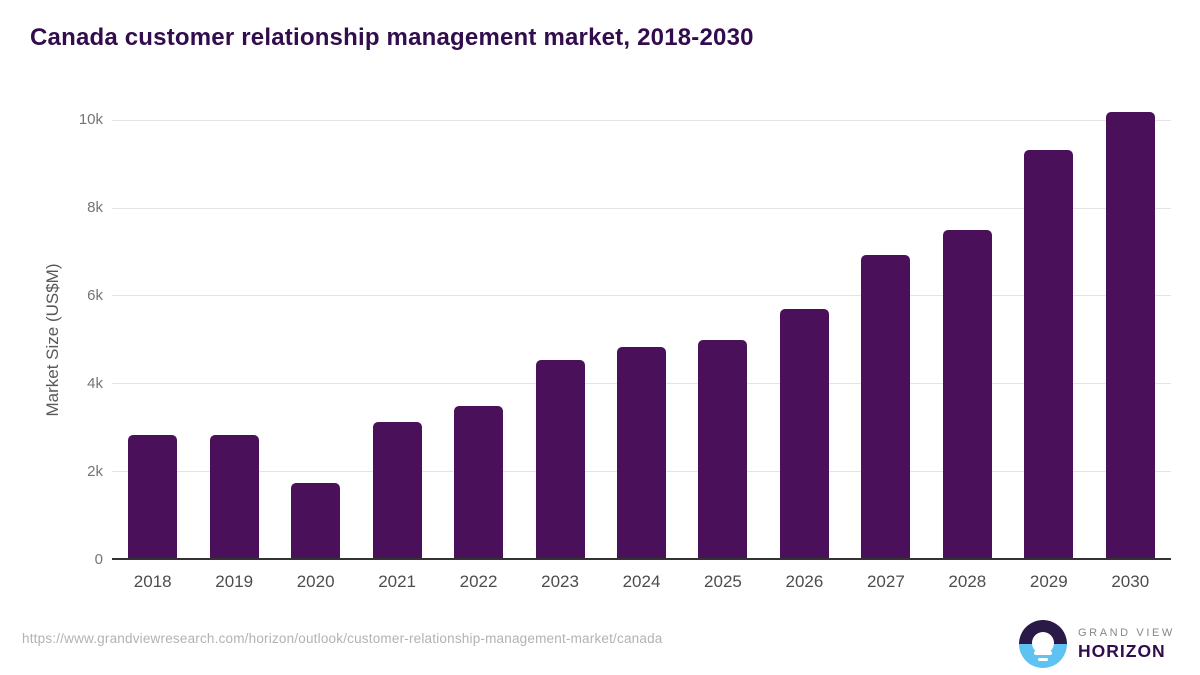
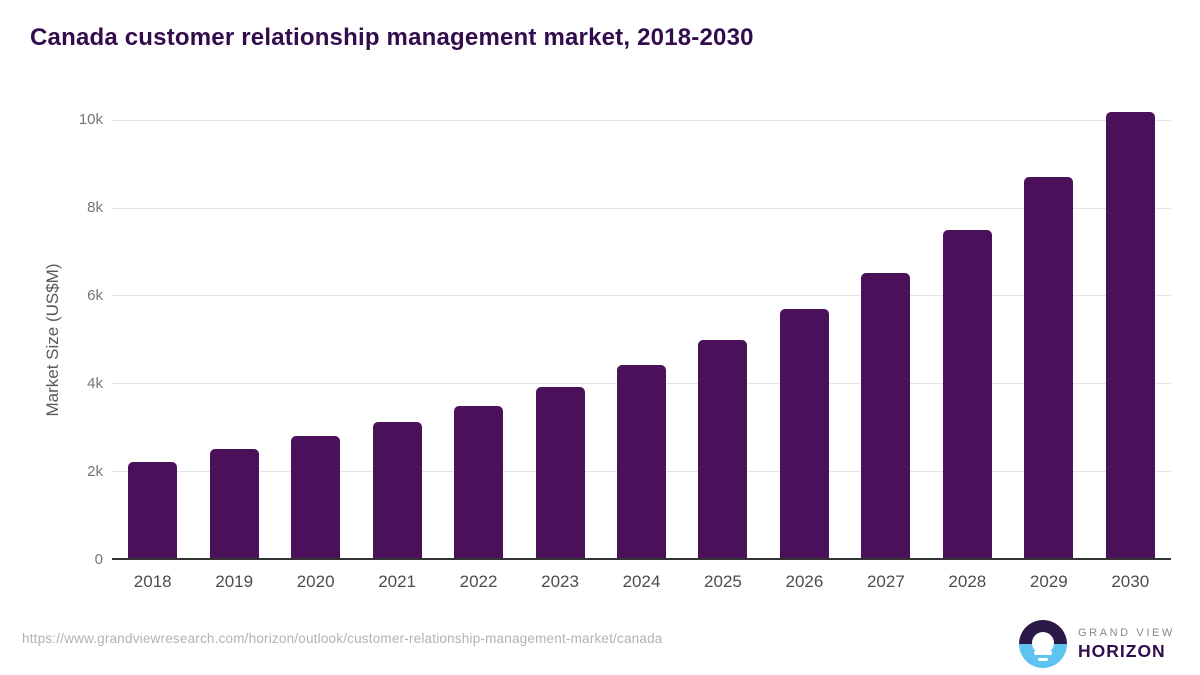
2018: 2.8k -> 2.2k
2019: 2.8k -> 2.5k
2020: 1.7k -> 2.8k
2023: 4.5k -> 3.9k
2024: 4.8k -> 4.4k
2027: 6.9k -> 6.5k
2029: 9.3k -> 8.7k
